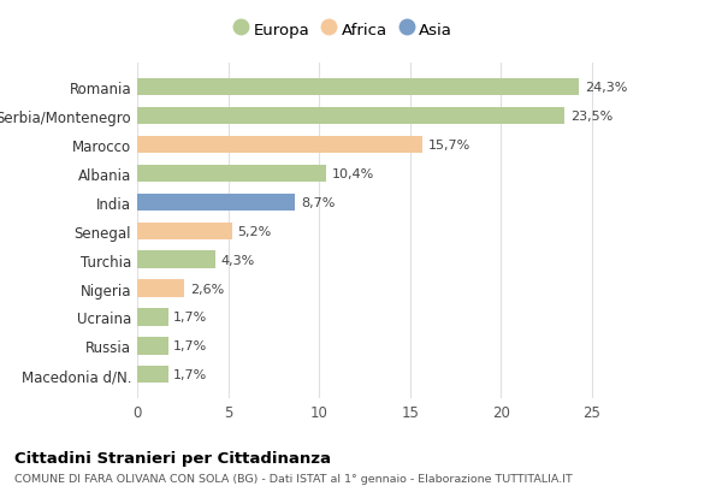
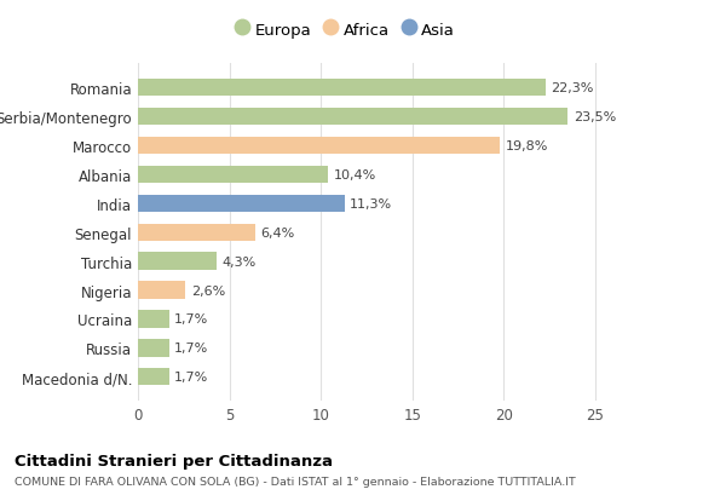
Romania: 24,3% -> 22,3%
Marocco: 15,7% -> 19,8%
India: 8,7% -> 11,3%
Senegal: 5,2% -> 6,4%
